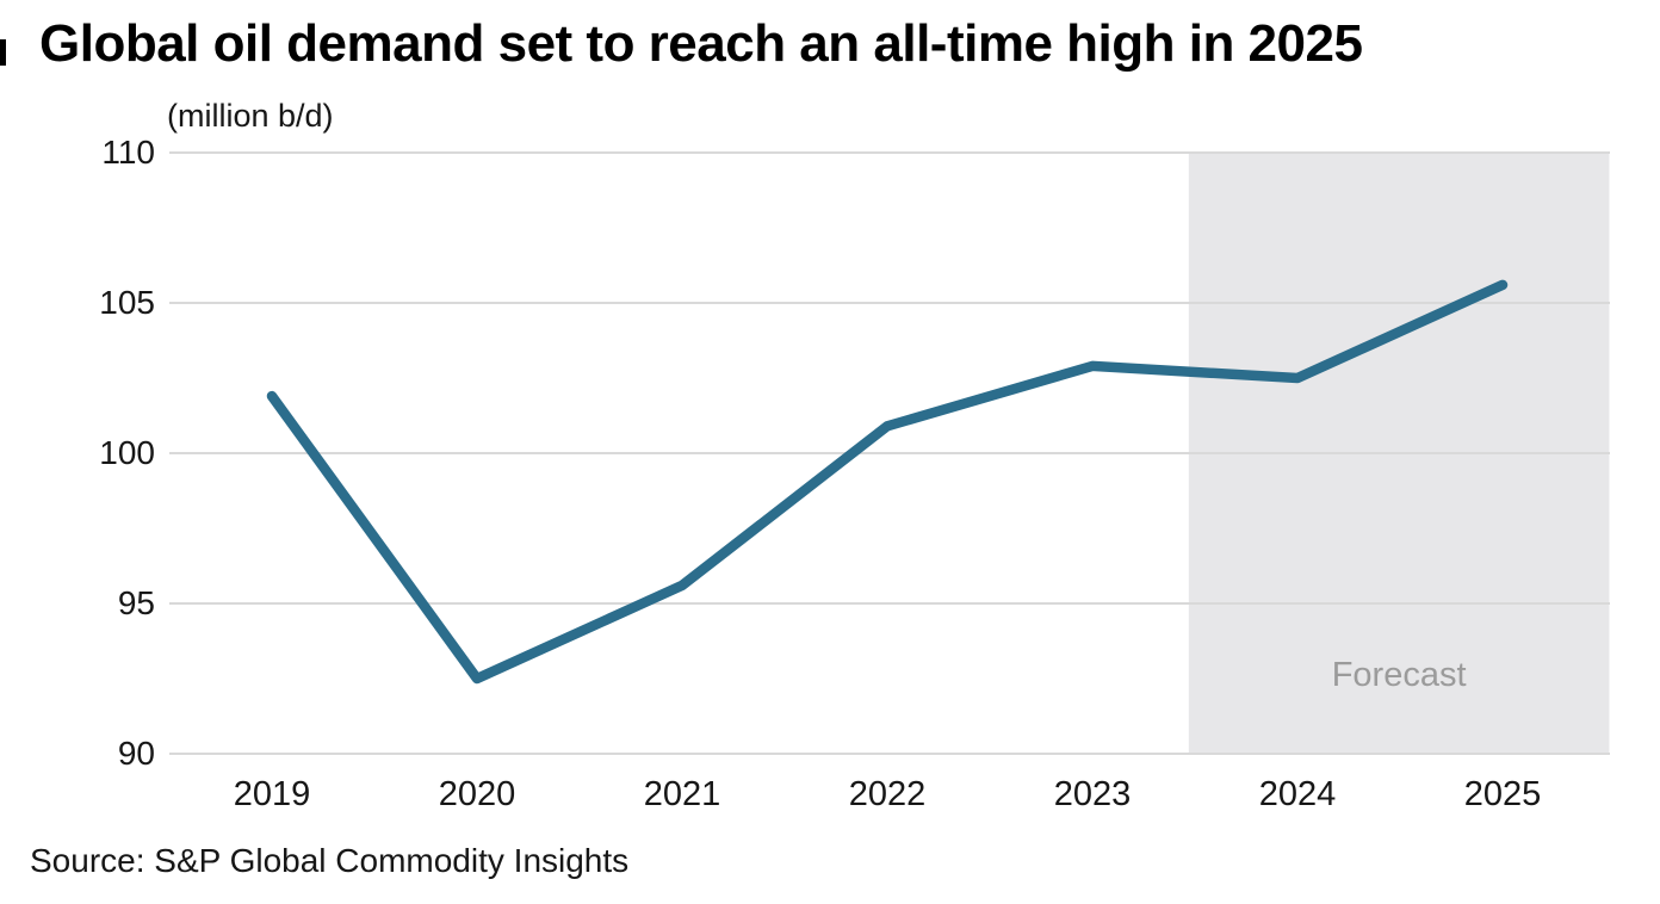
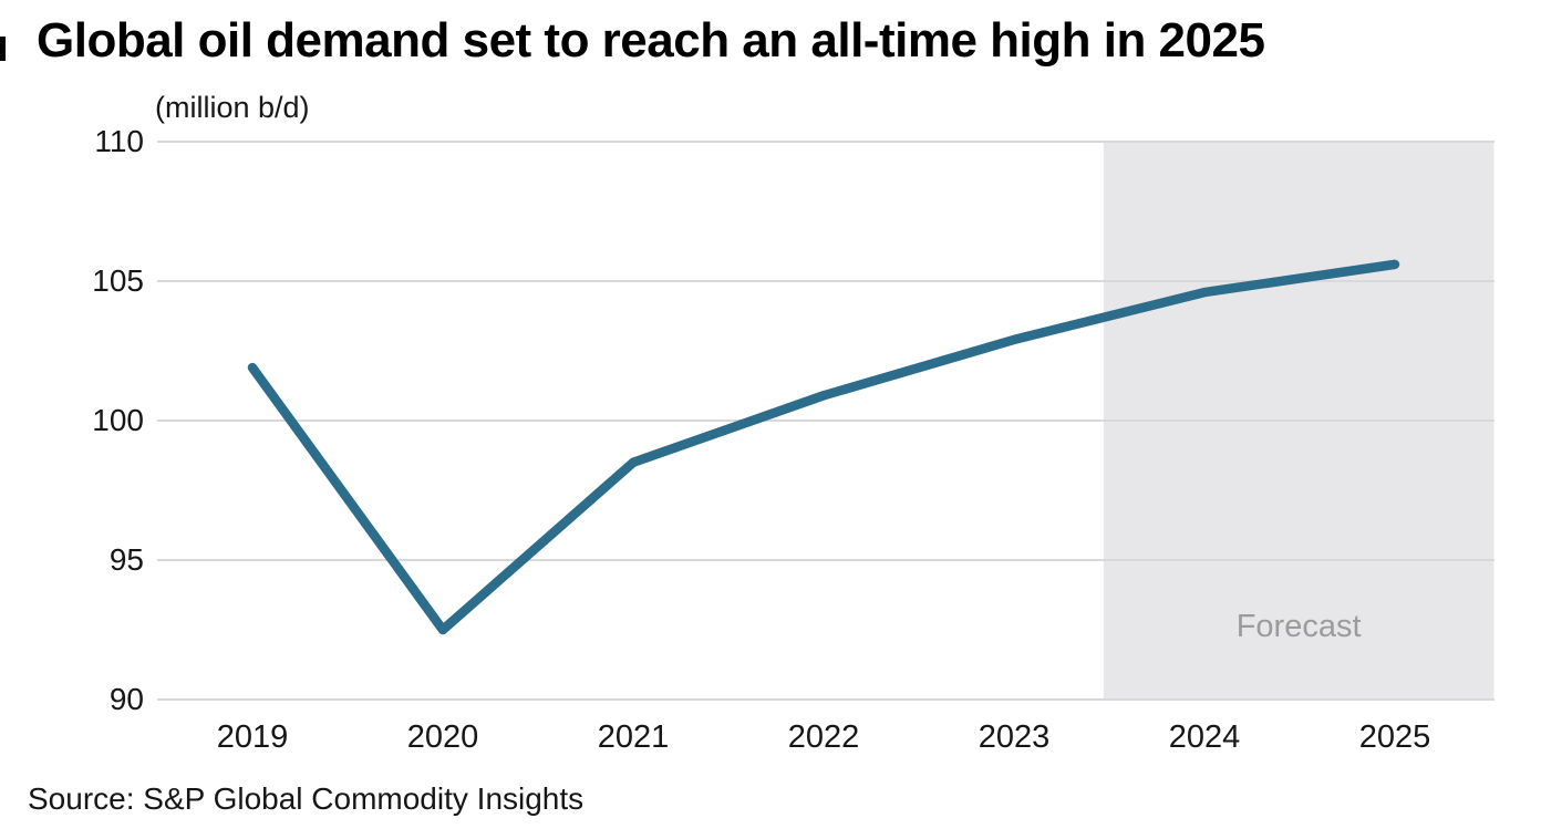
2021: 95.6 -> 98.5
2024: 102.5 -> 104.6
